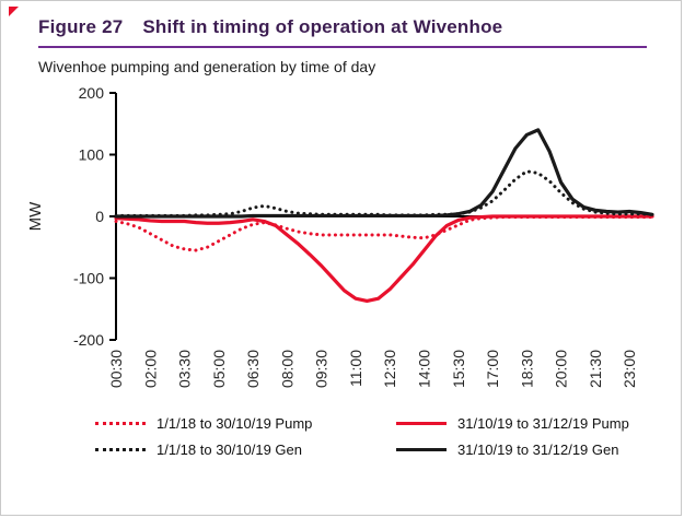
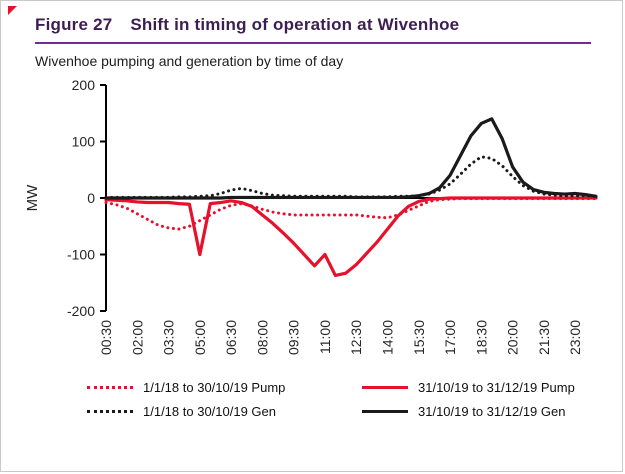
31/10/19 to 31/12/19 Pump/05:00: -10 -> -100
31/10/19 to 31/12/19 Pump/11:00: -130 -> -100
